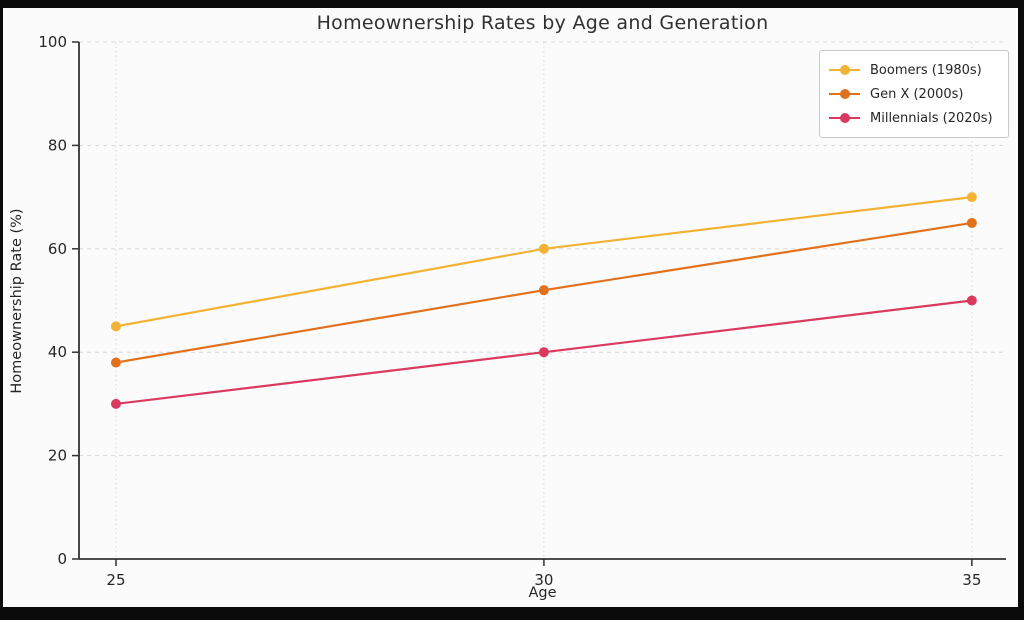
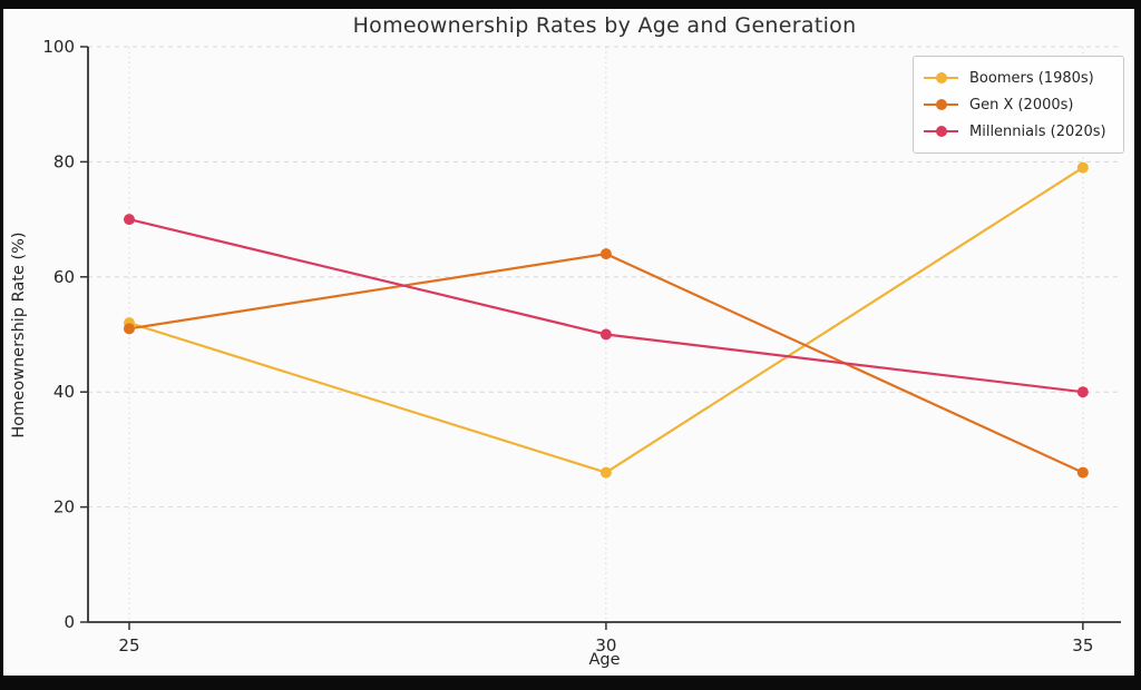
Boomers (1980s)/25: 45 -> 52
Gen X (2000s)/25: 38 -> 51
Millennials (2020s)/25: 30 -> 70
Boomers (1980s)/30: 60 -> 26
Gen X (2000s)/30: 52 -> 64
Millennials (2020s)/30: 40 -> 50
Boomers (1980s)/35: 70 -> 79
Gen X (2000s)/35: 65 -> 26
Millennials (2020s)/35: 50 -> 40
